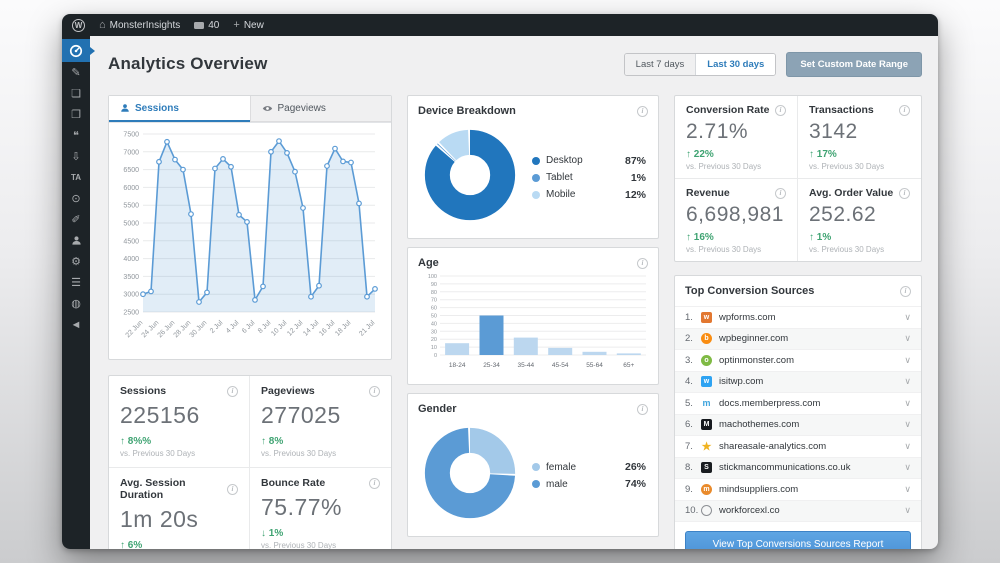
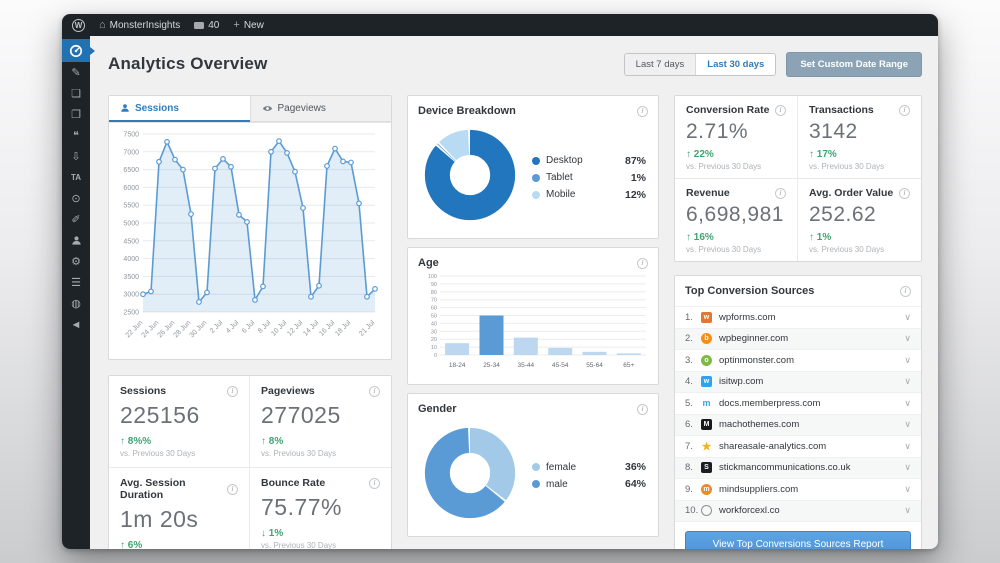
Gender/female: 26% -> 36%
Gender/male: 74% -> 64%
